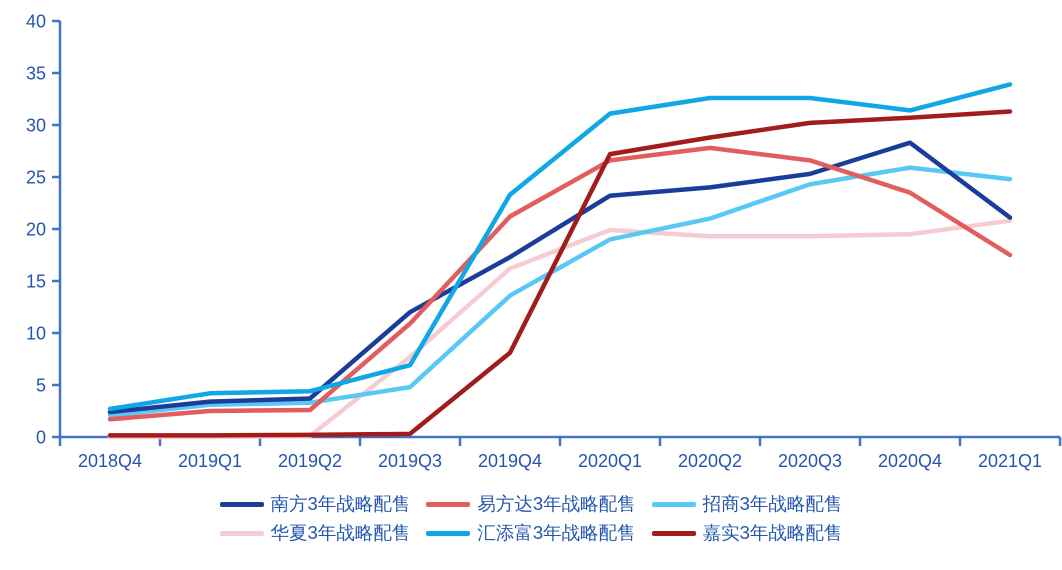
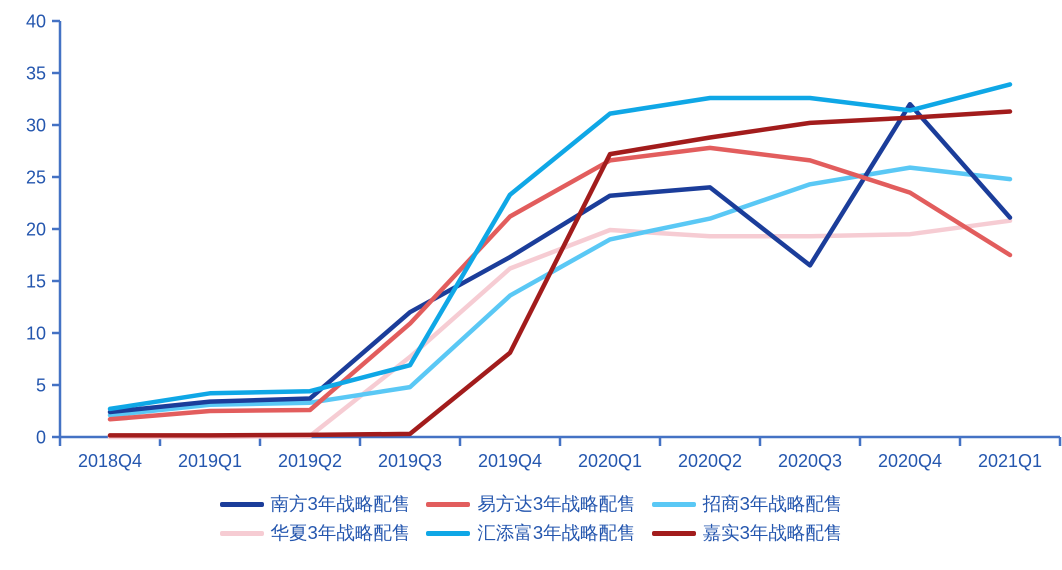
南方3年战略配售/2020Q3: 25.3 -> 16.5
南方3年战略配售/2020Q4: 28.3 -> 32.0
